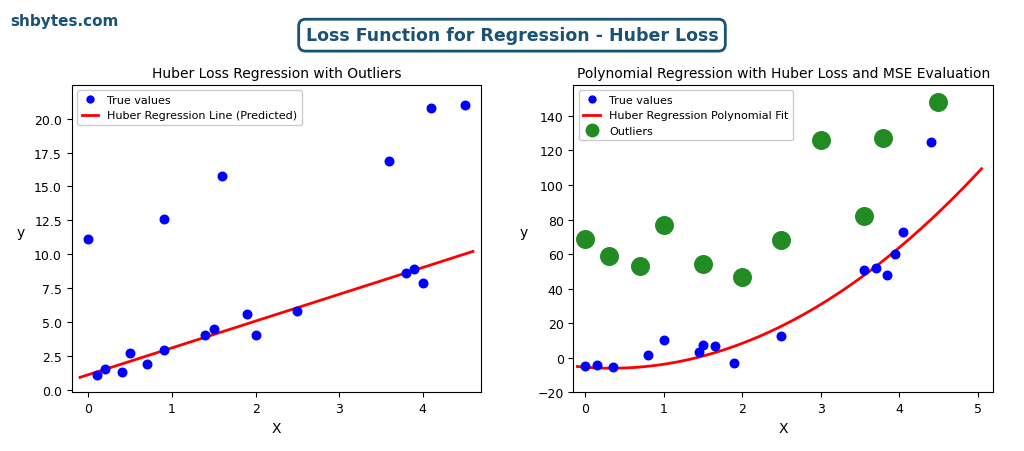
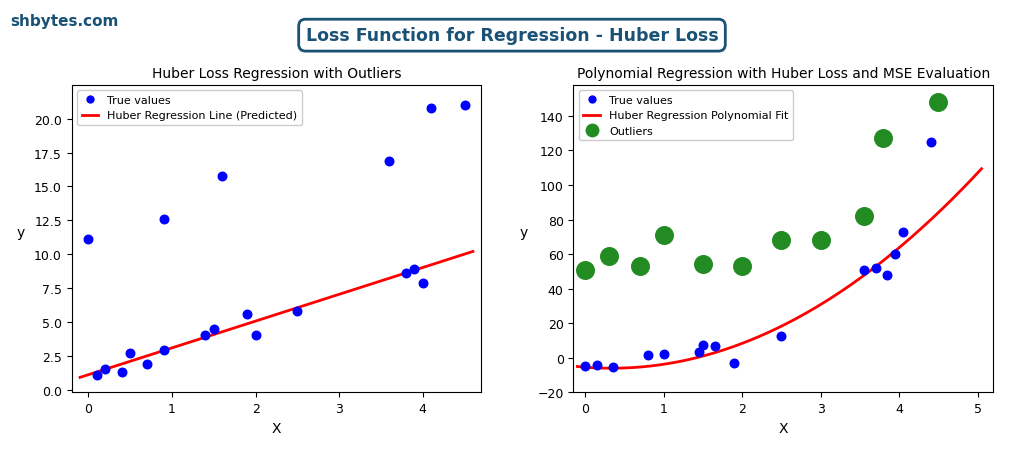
Polynomial Regression with Huber Loss and MSE Evaluation/Outliers/0: 69 -> 51
Polynomial Regression with Huber Loss and MSE Evaluation/True values/1: 10 -> 2
Polynomial Regression with Huber Loss and MSE Evaluation/Outliers/1: 77 -> 71
Polynomial Regression with Huber Loss and MSE Evaluation/Outliers/2: 47 -> 53
Polynomial Regression with Huber Loss and MSE Evaluation/Outliers/3: 126 -> 68
